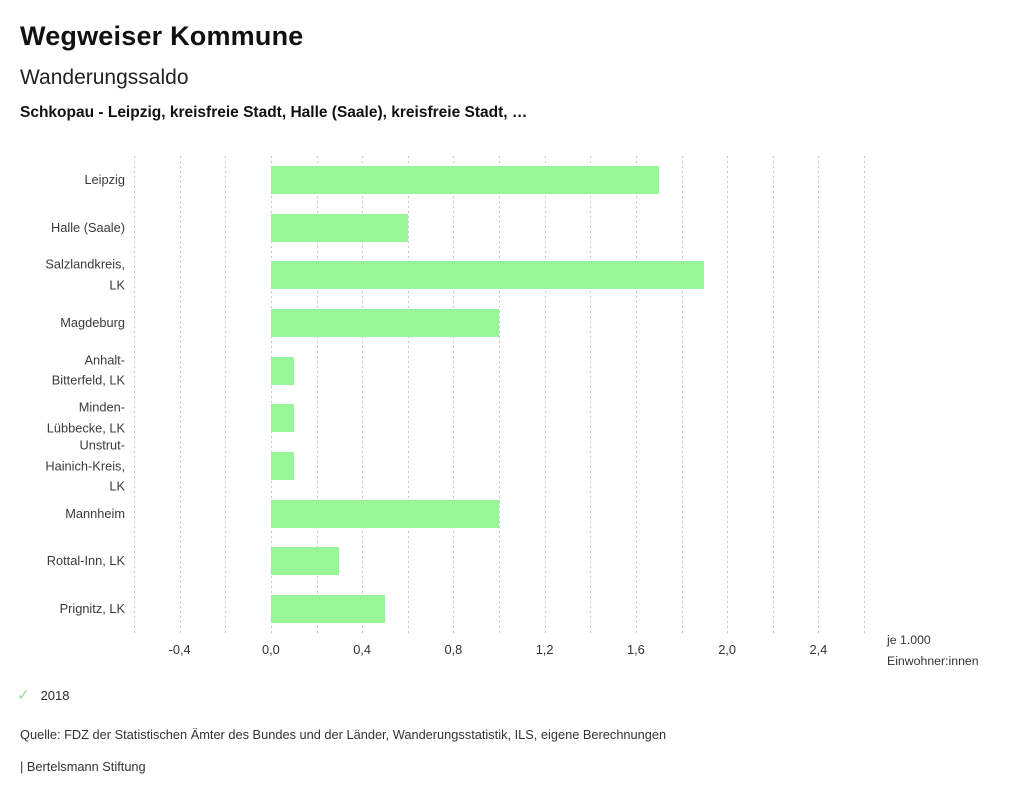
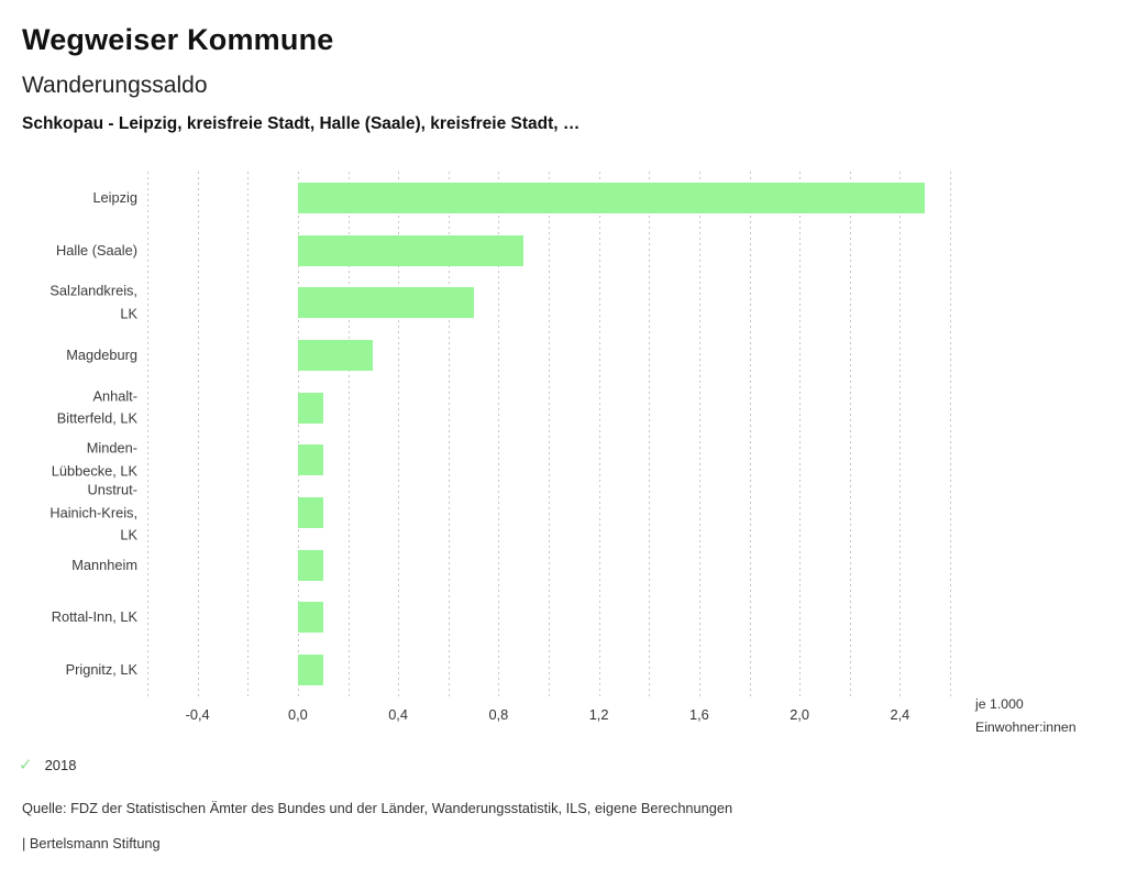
Leipzig: 1,7 -> 2,5
Halle (Saale): 0,6 -> 0,9
Salzlandkreis, LK: 1,9 -> 0,7
Magdeburg: 1,0 -> 0,3
Mannheim: 1,0 -> 0,1
Rottal-Inn, LK: 0,3 -> 0,1
Prignitz, LK: 0,5 -> 0,1
